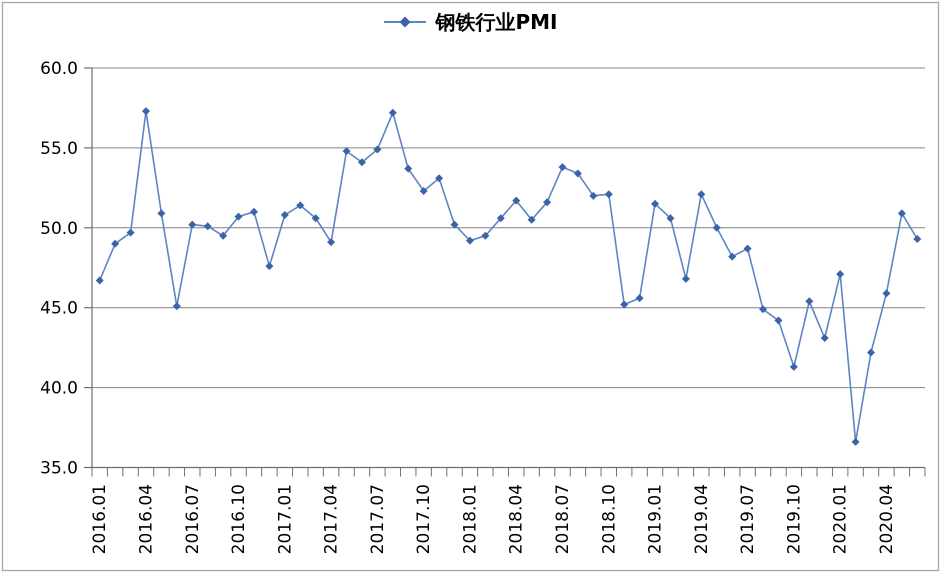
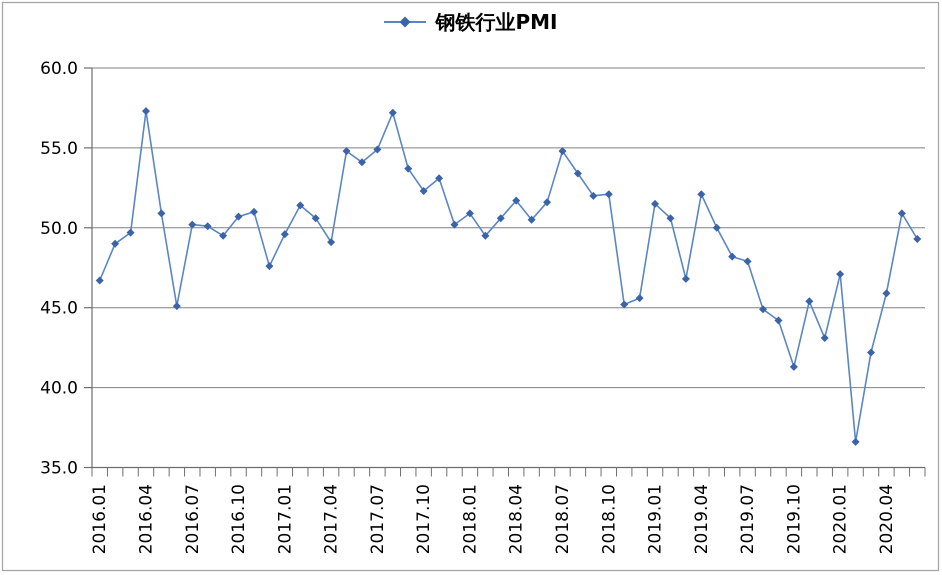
2017.01: 50.8 -> 49.6
2018.01: 49.2 -> 50.9
2018.07: 53.8 -> 54.8
2019.07: 48.7 -> 47.9
